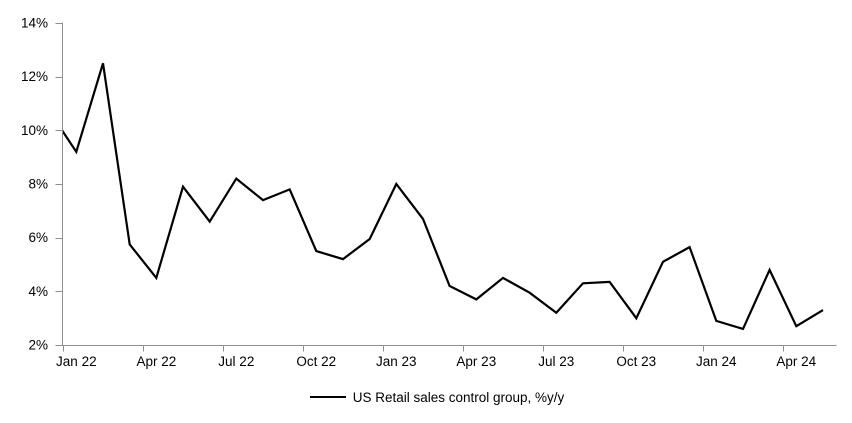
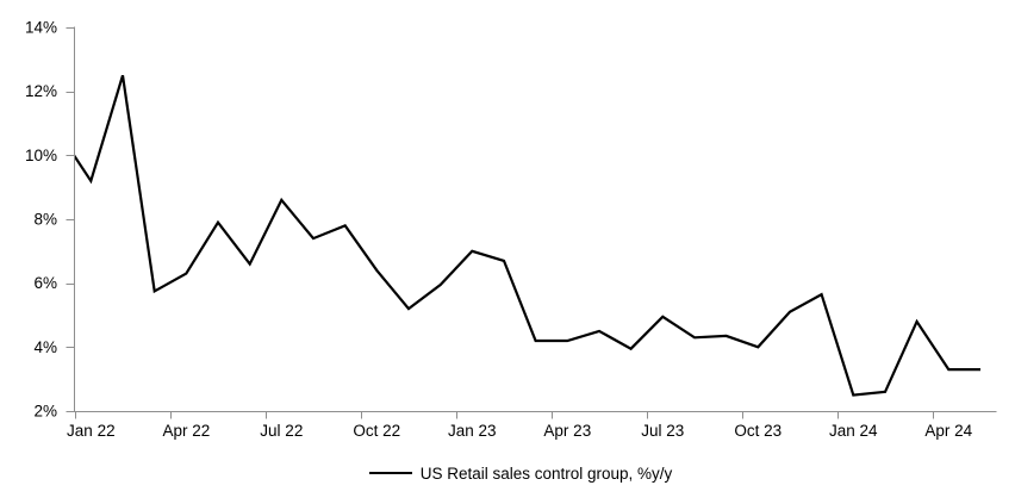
Apr 22: 4.5% -> 6.3%
Jul 22: 8.2% -> 8.6%
Oct 22: 5.5% -> 6.4%
Jan 23: 8.0% -> 7.0%
Apr 23: 3.7% -> 4.2%
Jul 23: 3.2% -> 5.0%
Oct 23: 3.0% -> 4.0%
Jan 24: 2.9% -> 2.5%
Apr 24: 2.7% -> 3.3%
